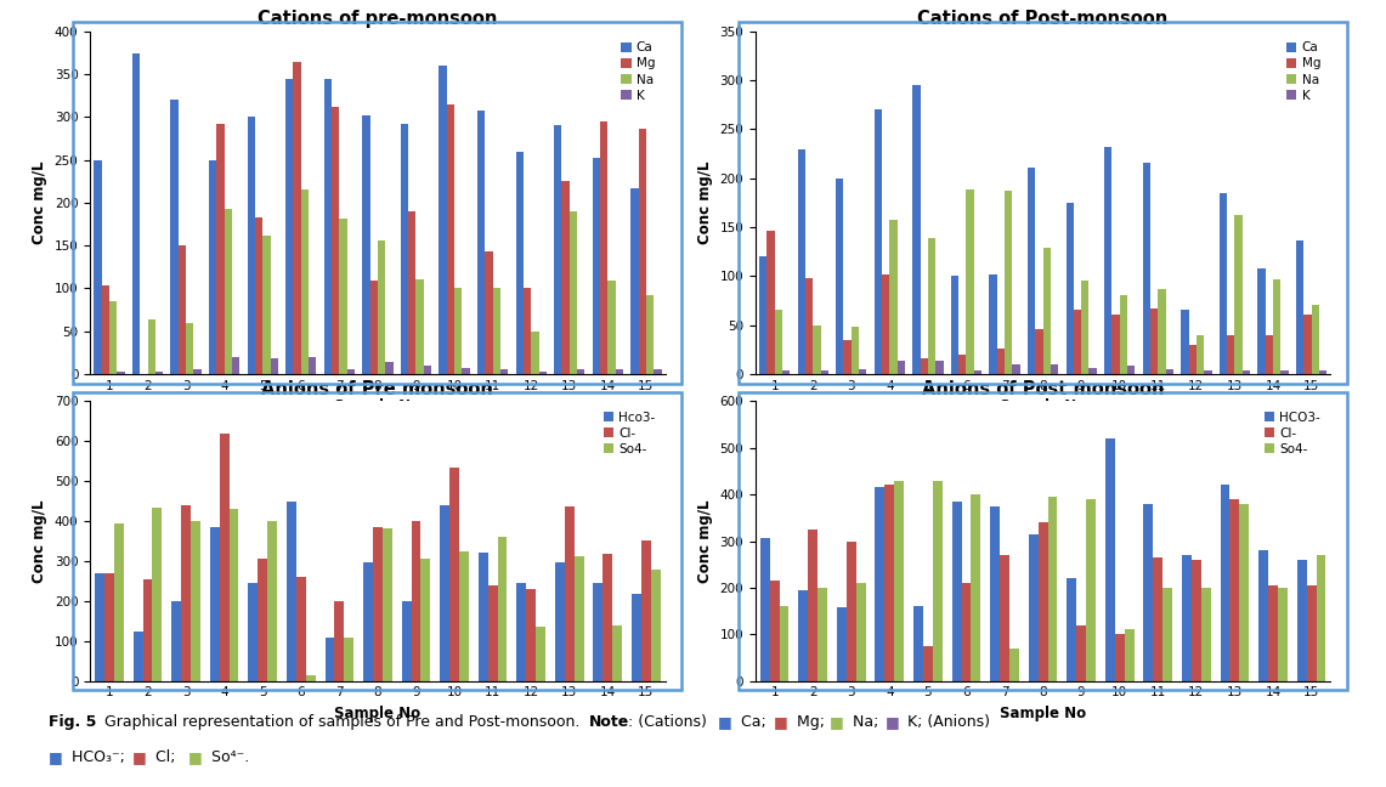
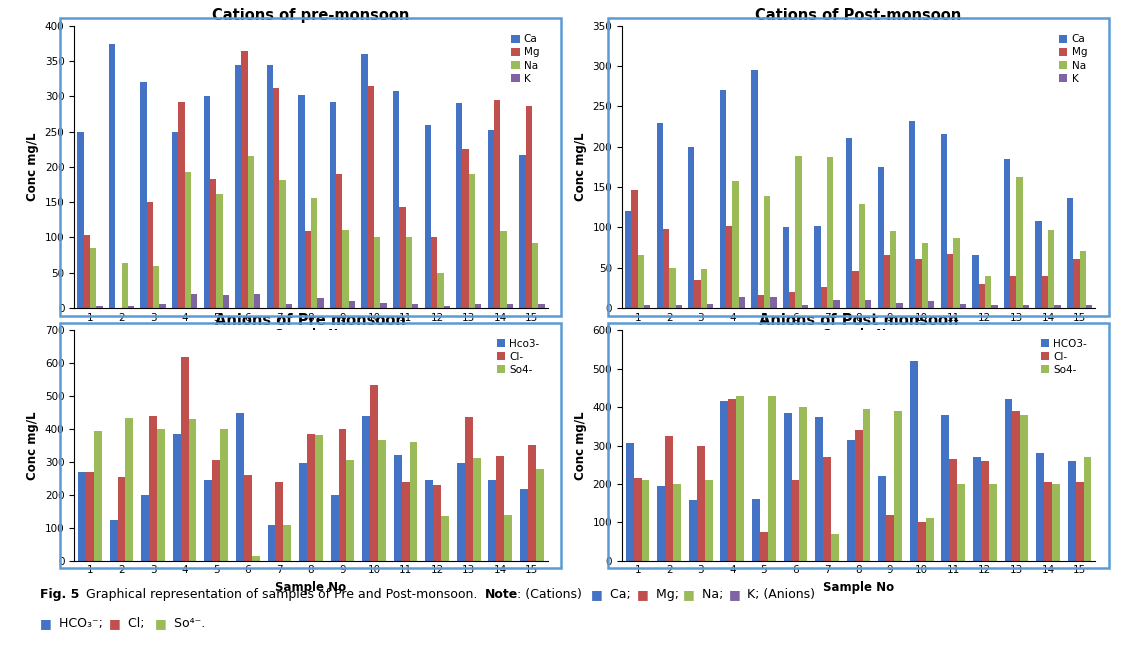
Anions of Pre monsoon/Cl-/7: 200 -> 239
Anions of Pre monsoon/So4-/10: 325 -> 368
Anions of Post monsoon/So4-/1: 160 -> 210
